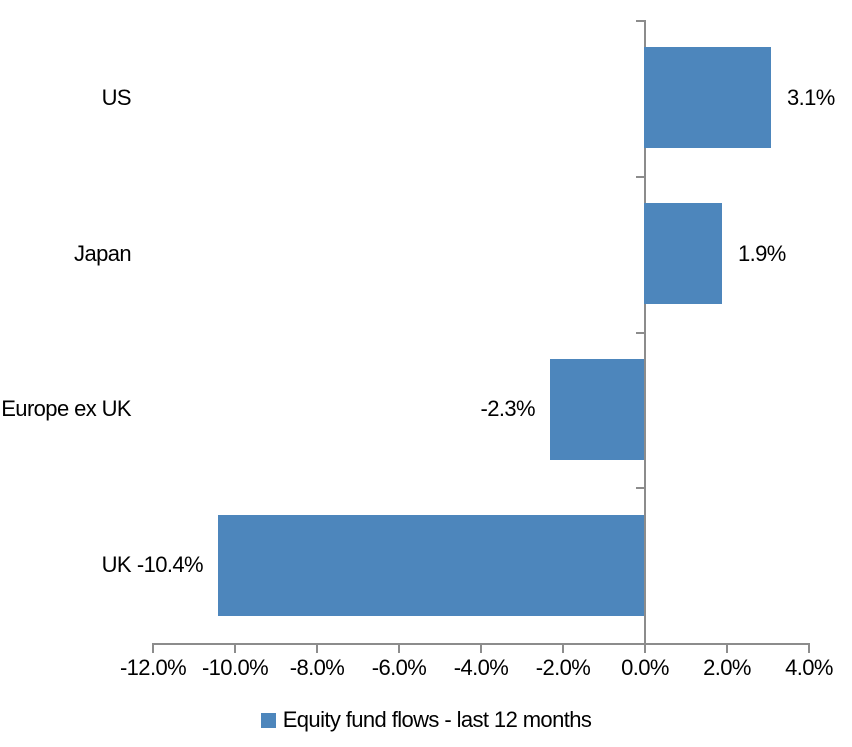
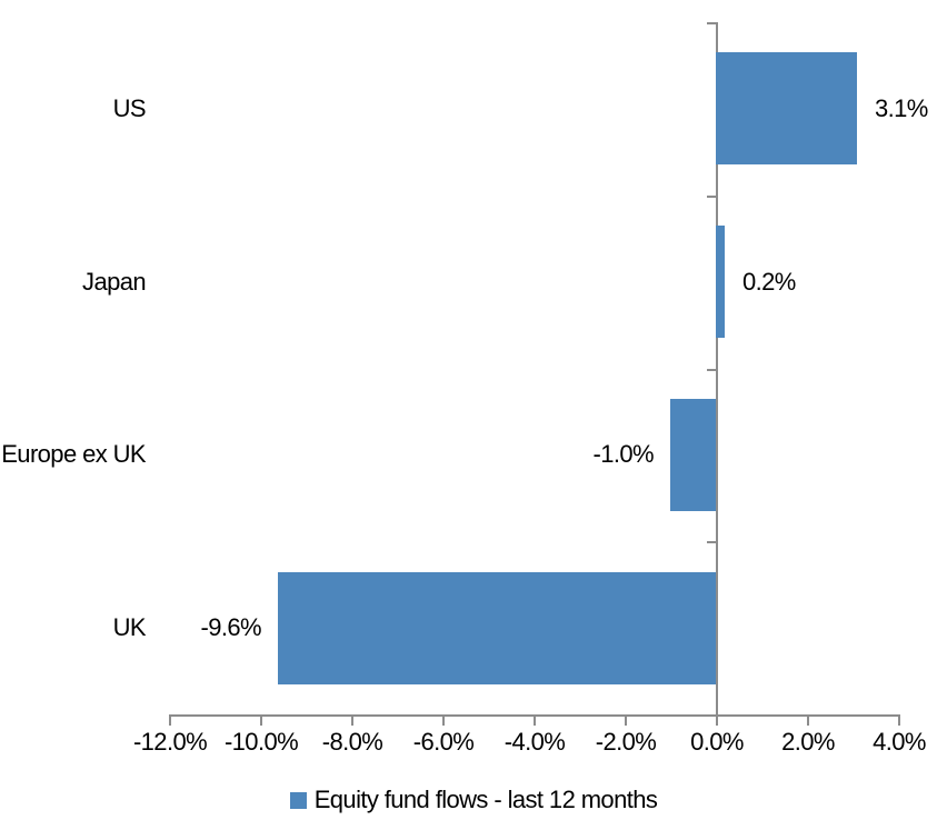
Japan: 1.9% -> 0.2%
Europe ex UK: -2.3% -> -1.0%
UK: -10.4% -> -9.6%
